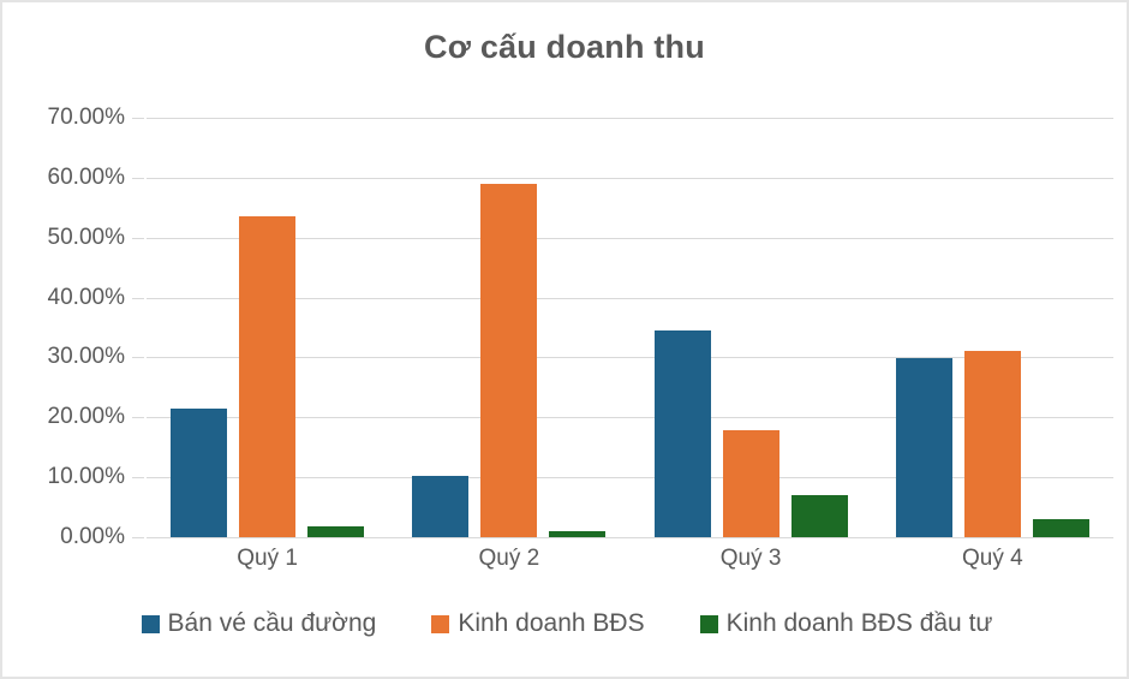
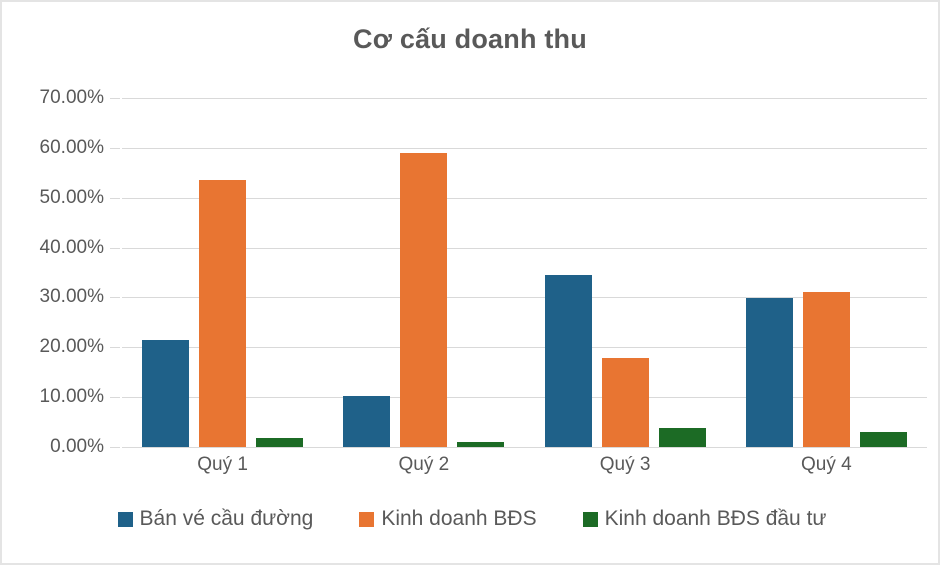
Kinh doanh BĐS đầu tư/Quý 3: 7% -> 4%
